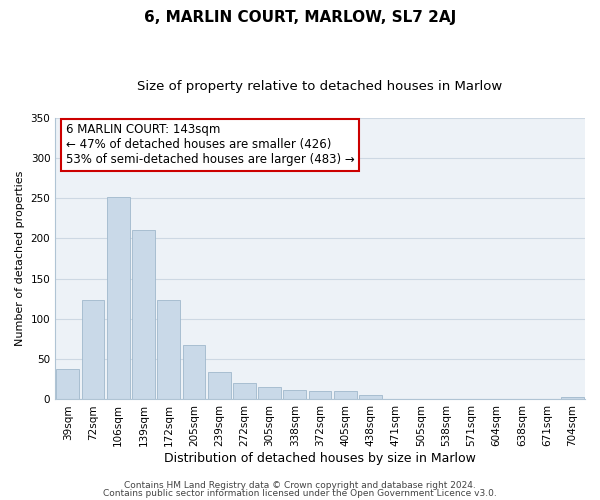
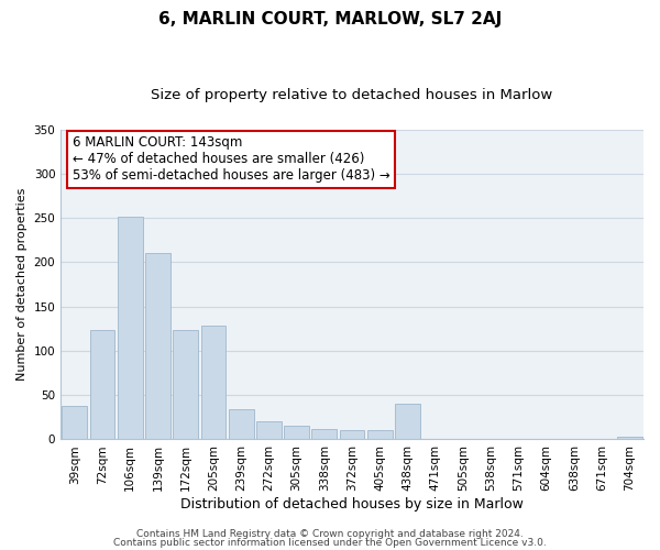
205sqm: 68 -> 128
438sqm: 5 -> 40
